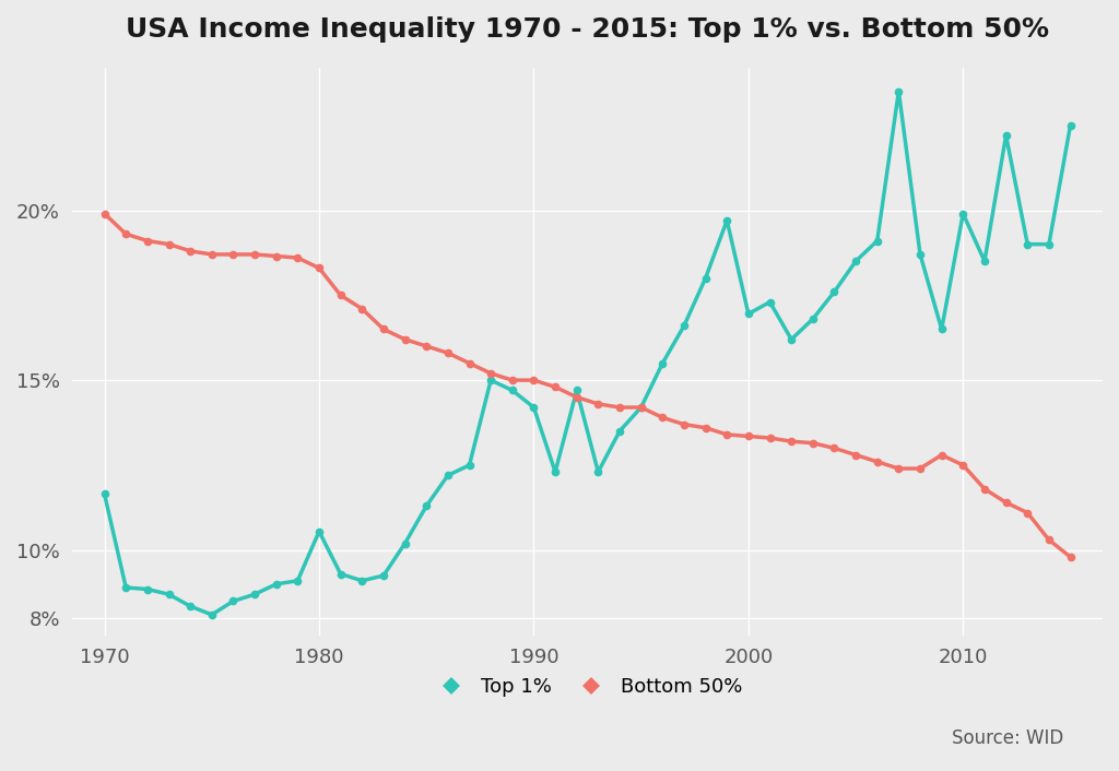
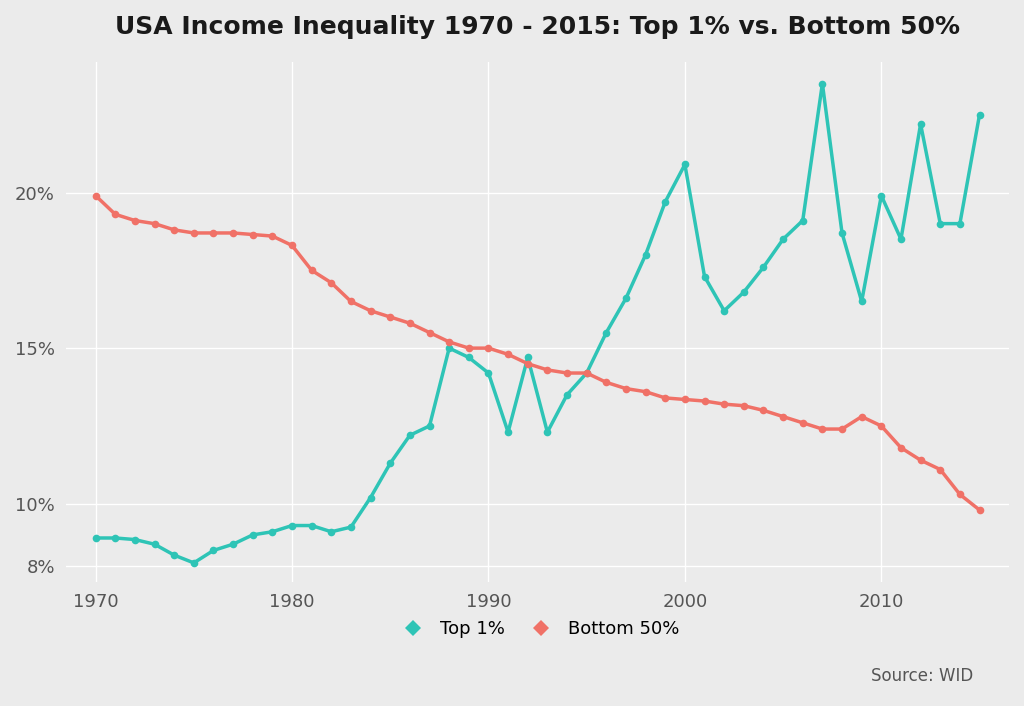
Top 1%/1970: 11.65% -> 8.90%
Top 1%/1980: 10.55% -> 9.30%
Top 1%/2000: 16.95% -> 20.90%
